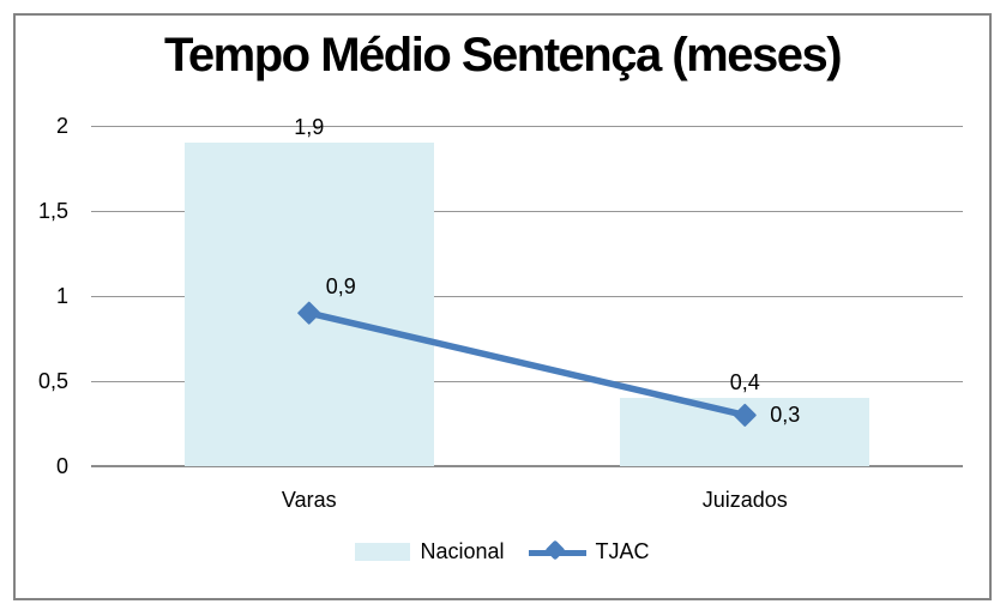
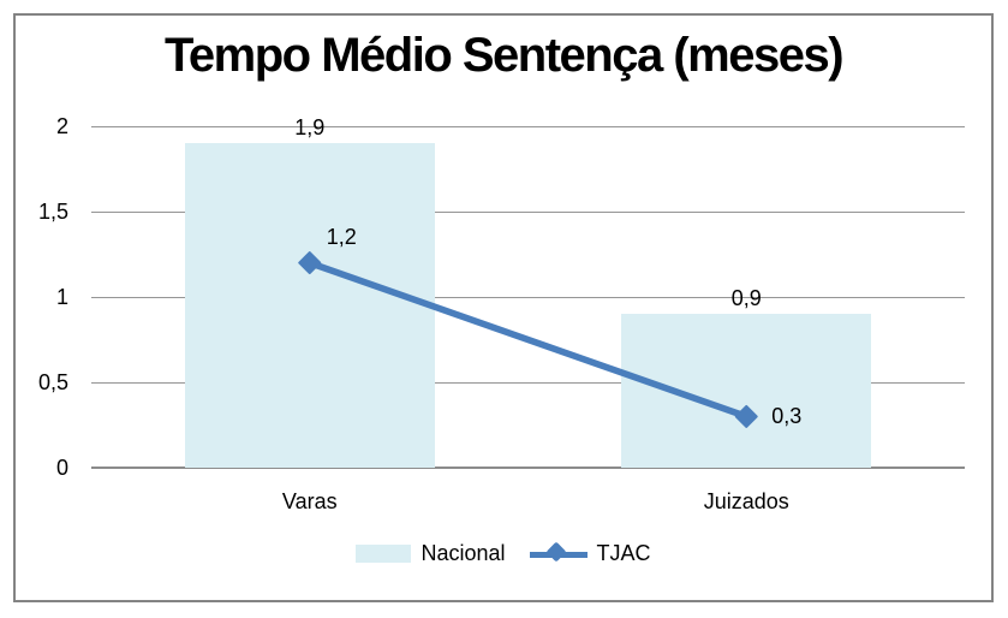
TJAC/Varas: 0,9 -> 1,2
Nacional/Juizados: 0,4 -> 0,9
